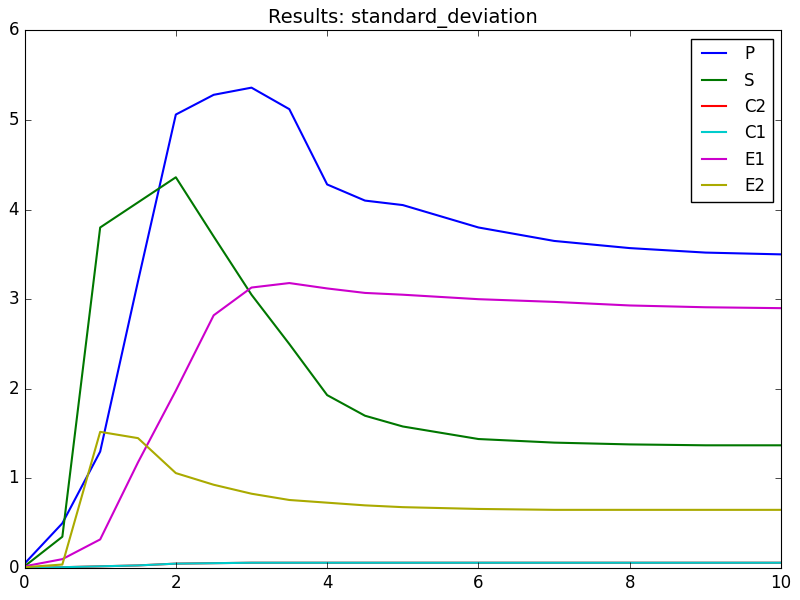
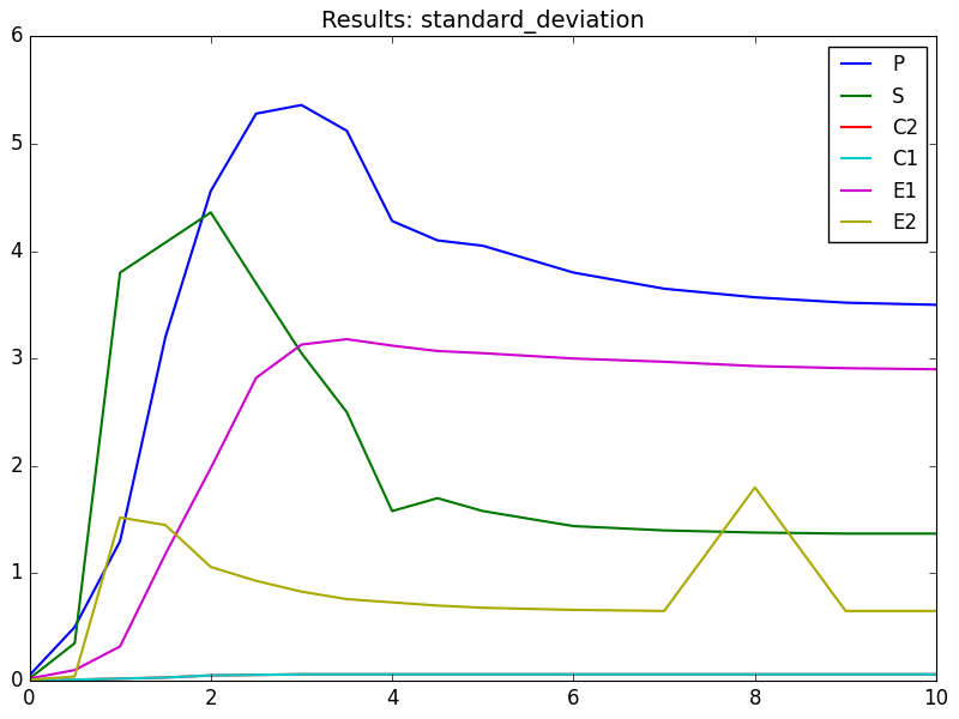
P/2: 5.06 -> 4.56
S/4: 1.93 -> 1.58
E2/8: 0.65 -> 1.80
